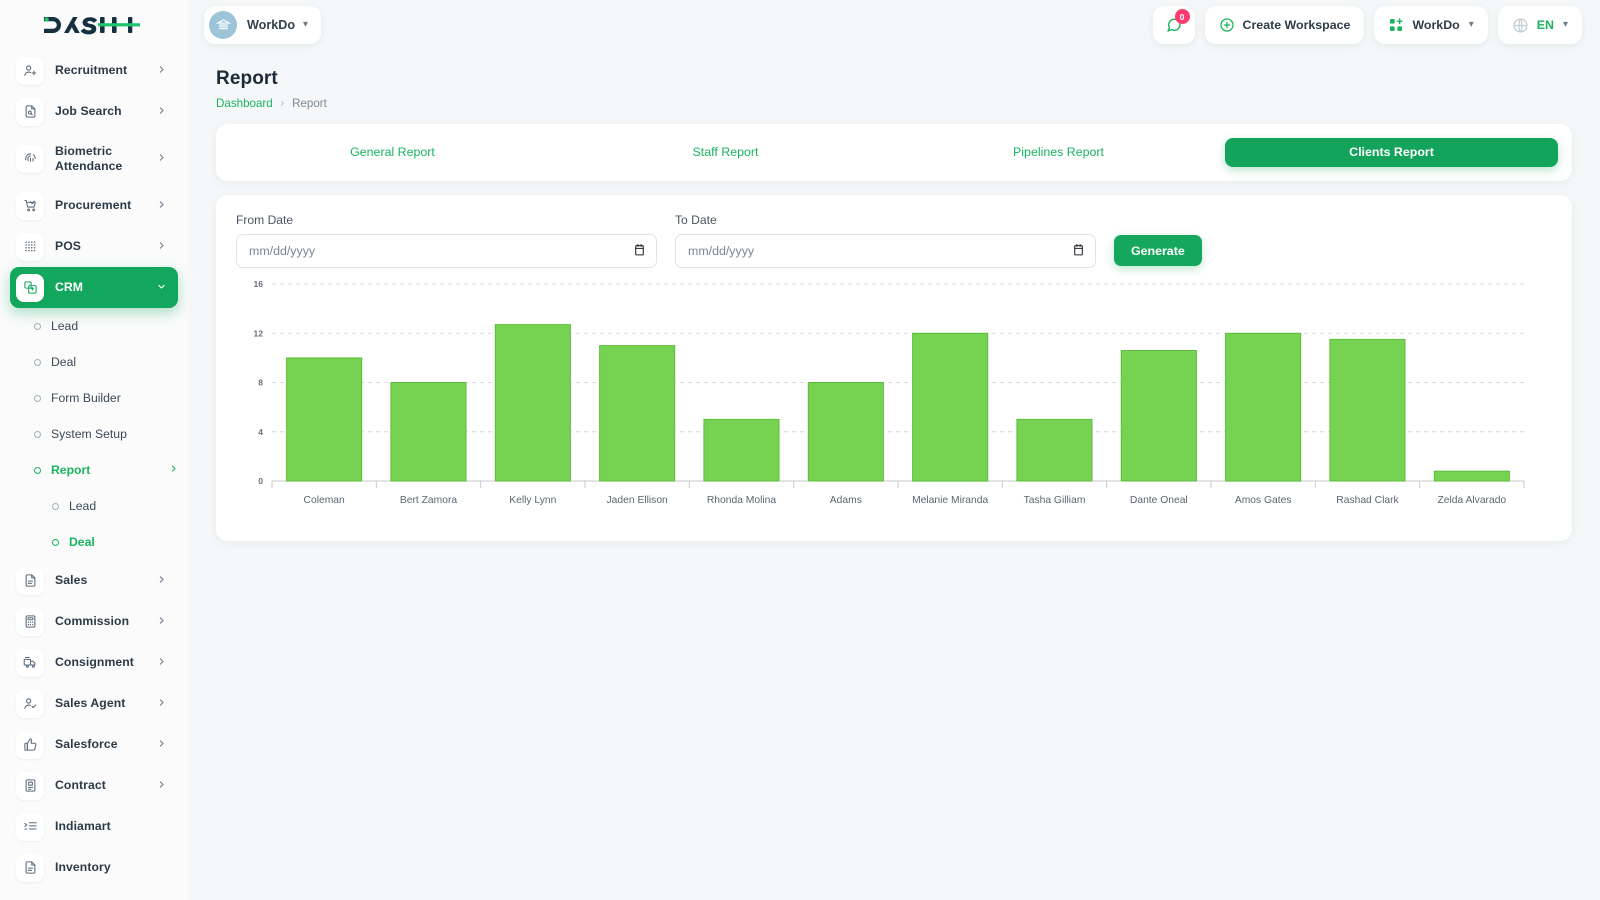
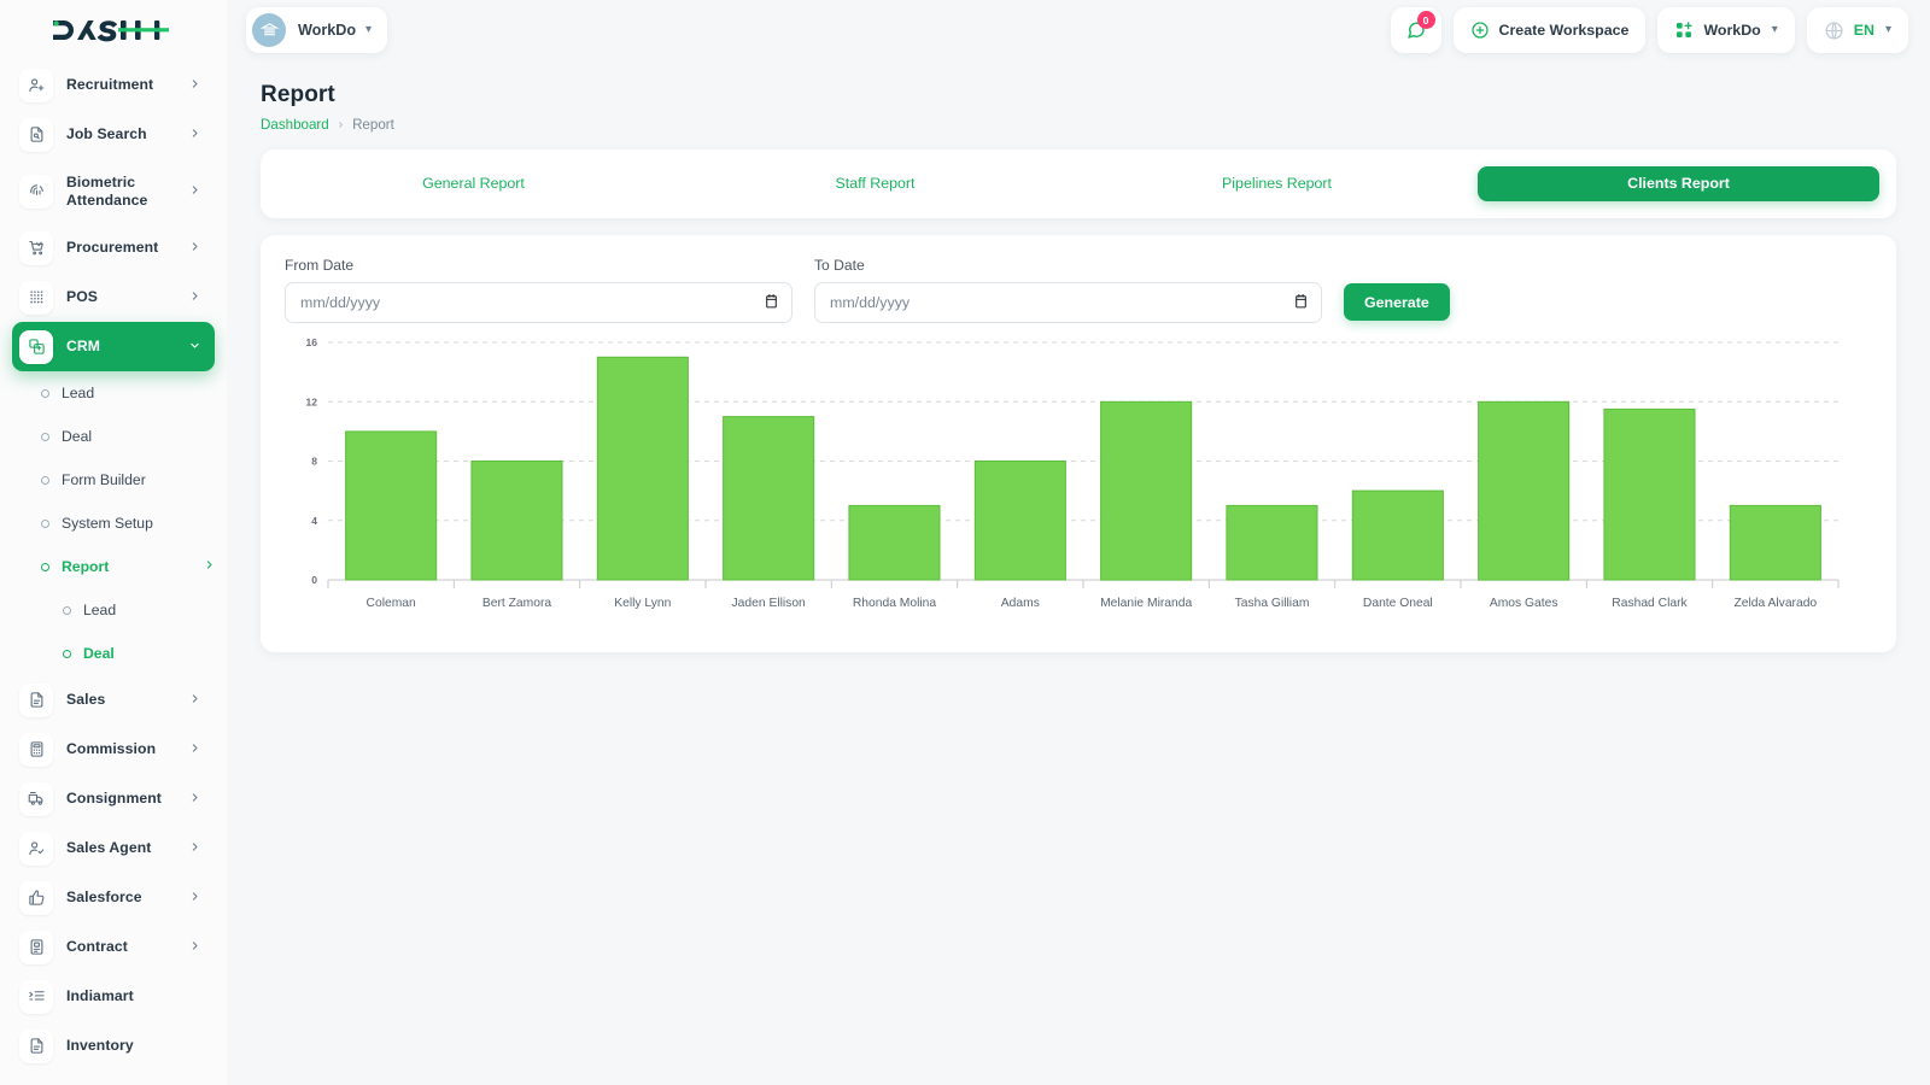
Kelly Lynn: 12.7 -> 15.0
Dante Oneal: 10.6 -> 6.0
Zelda Alvarado: 0.8 -> 5.0
